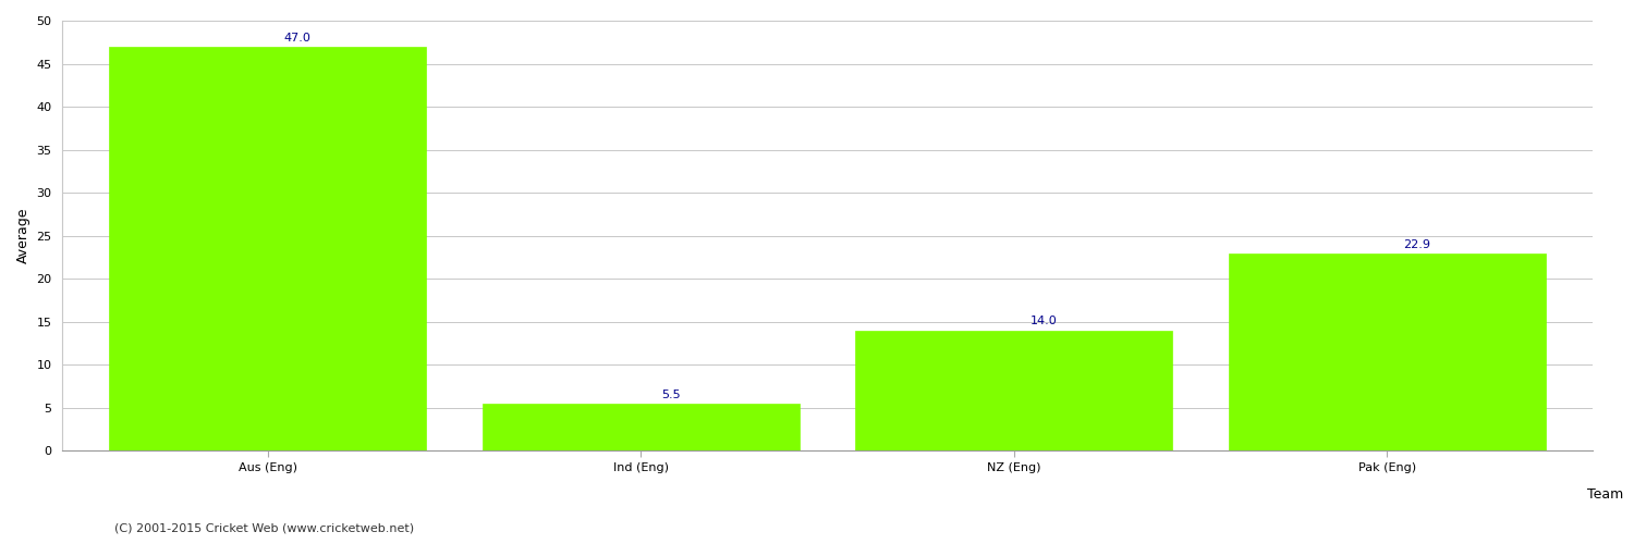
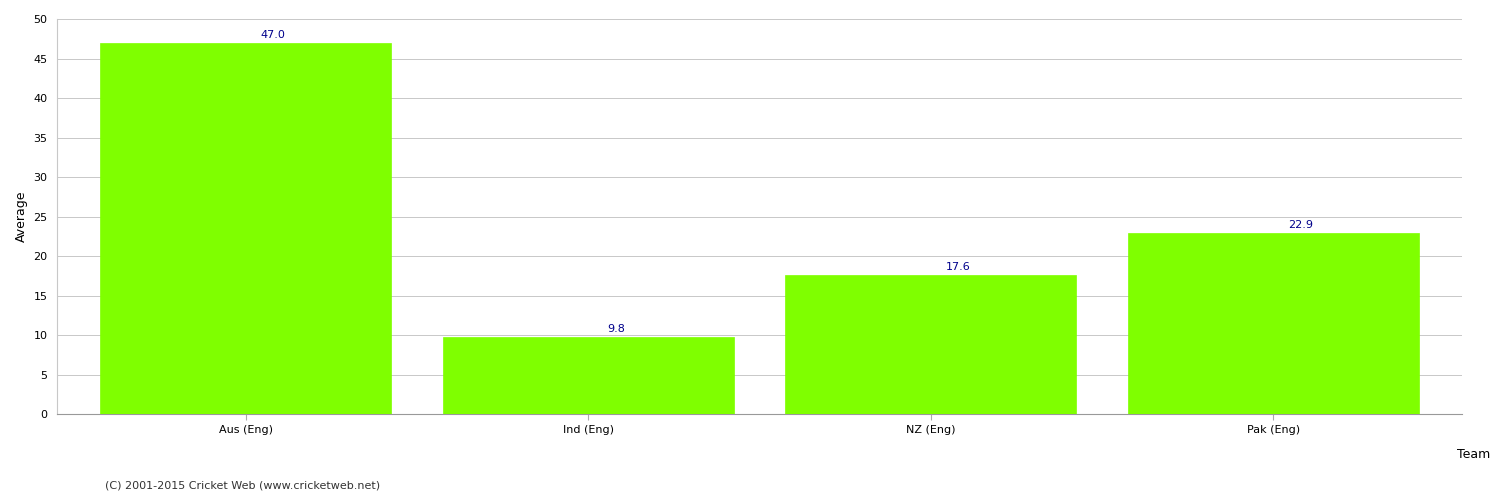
Ind (Eng): 5.5 -> 9.8
NZ (Eng): 14.0 -> 17.6
